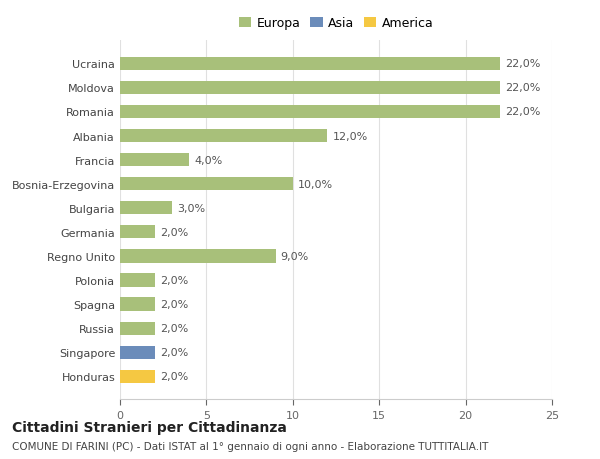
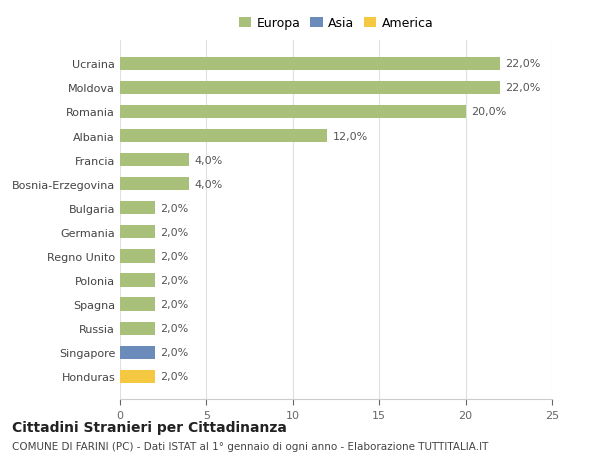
Romania: 22,0% -> 20,0%
Bosnia-Erzegovina: 10,0% -> 4,0%
Bulgaria: 3,0% -> 2,0%
Regno Unito: 9,0% -> 2,0%
